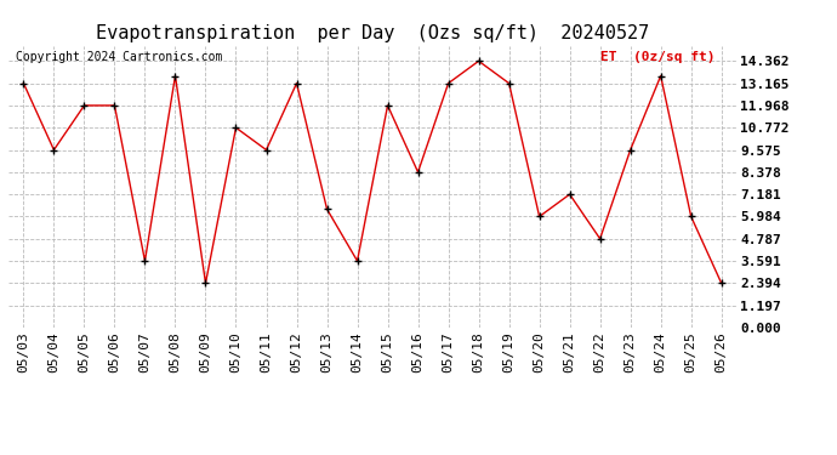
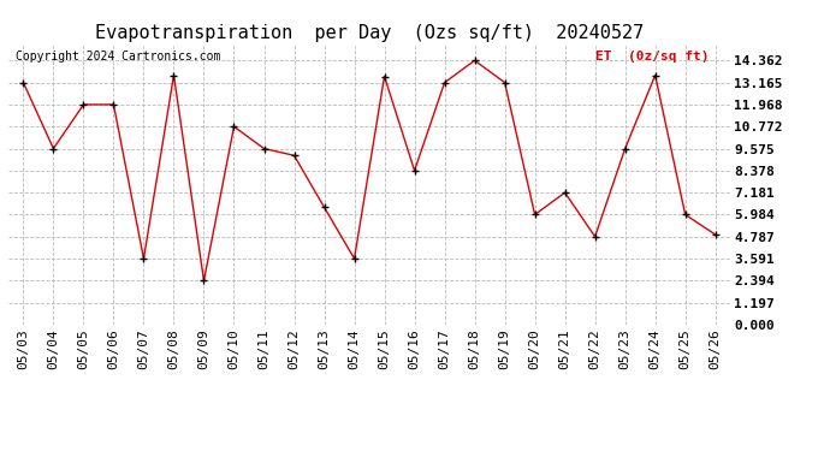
05/12: 13.2 -> 9.2
05/15: 12.0 -> 13.5
05/26: 2.4 -> 4.9
